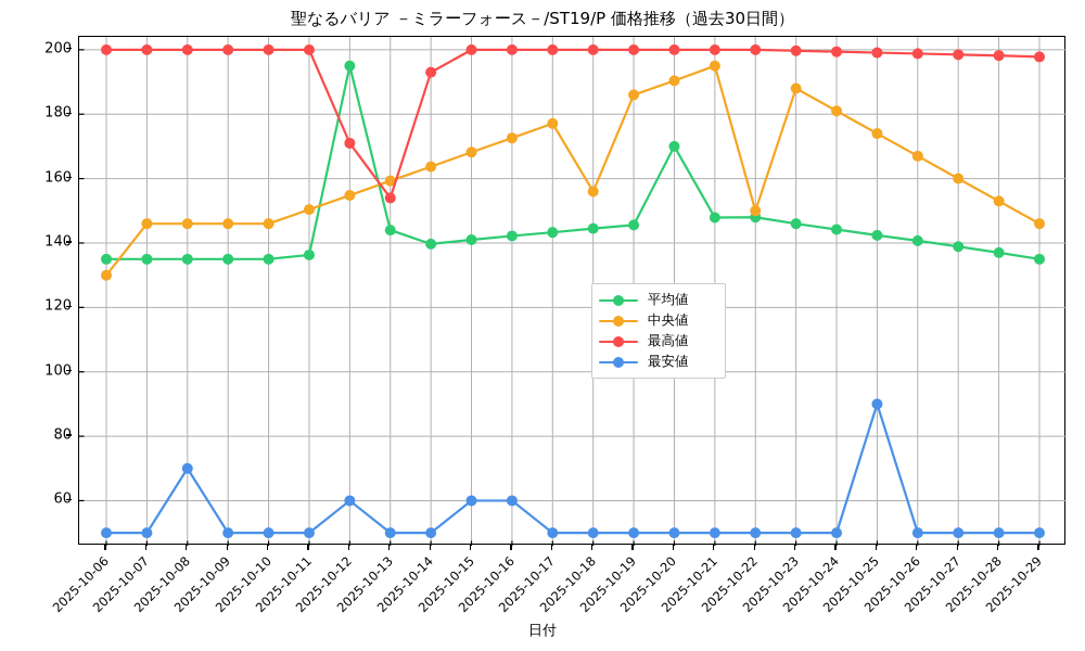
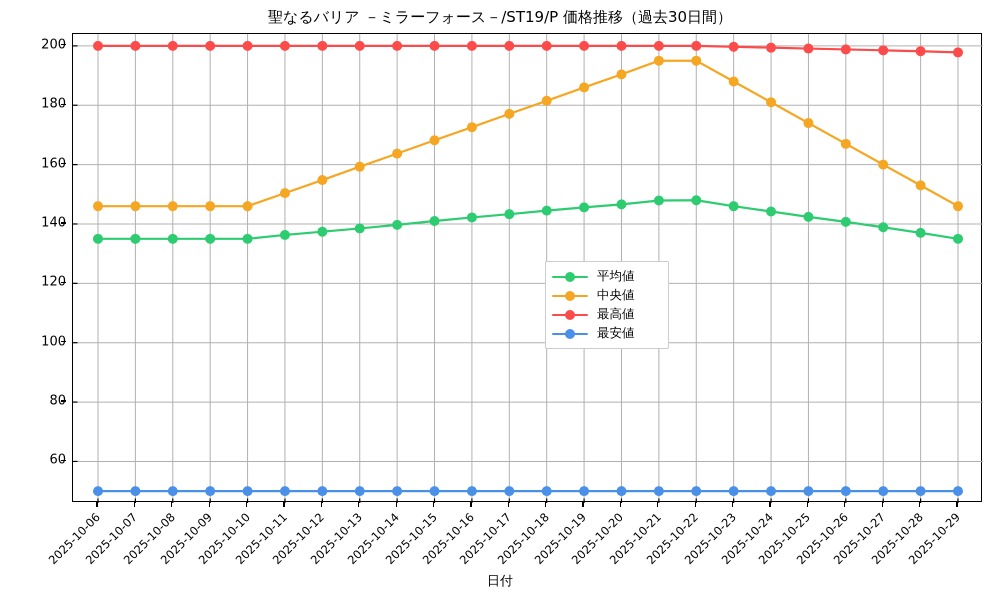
中央値/2025-10-06: 130 -> 146
最安値/2025-10-08: 70 -> 50
平均値/2025-10-12: 195 -> 137
最高値/2025-10-12: 171 -> 200
最安値/2025-10-12: 60 -> 50
平均値/2025-10-13: 144 -> 138
最高値/2025-10-13: 154 -> 200
最高値/2025-10-14: 193 -> 200
最安値/2025-10-15: 60 -> 50
最安値/2025-10-16: 60 -> 50
中央値/2025-10-18: 156 -> 182
平均値/2025-10-20: 170 -> 147
中央値/2025-10-22: 150 -> 195
最安値/2025-10-25: 90 -> 50
